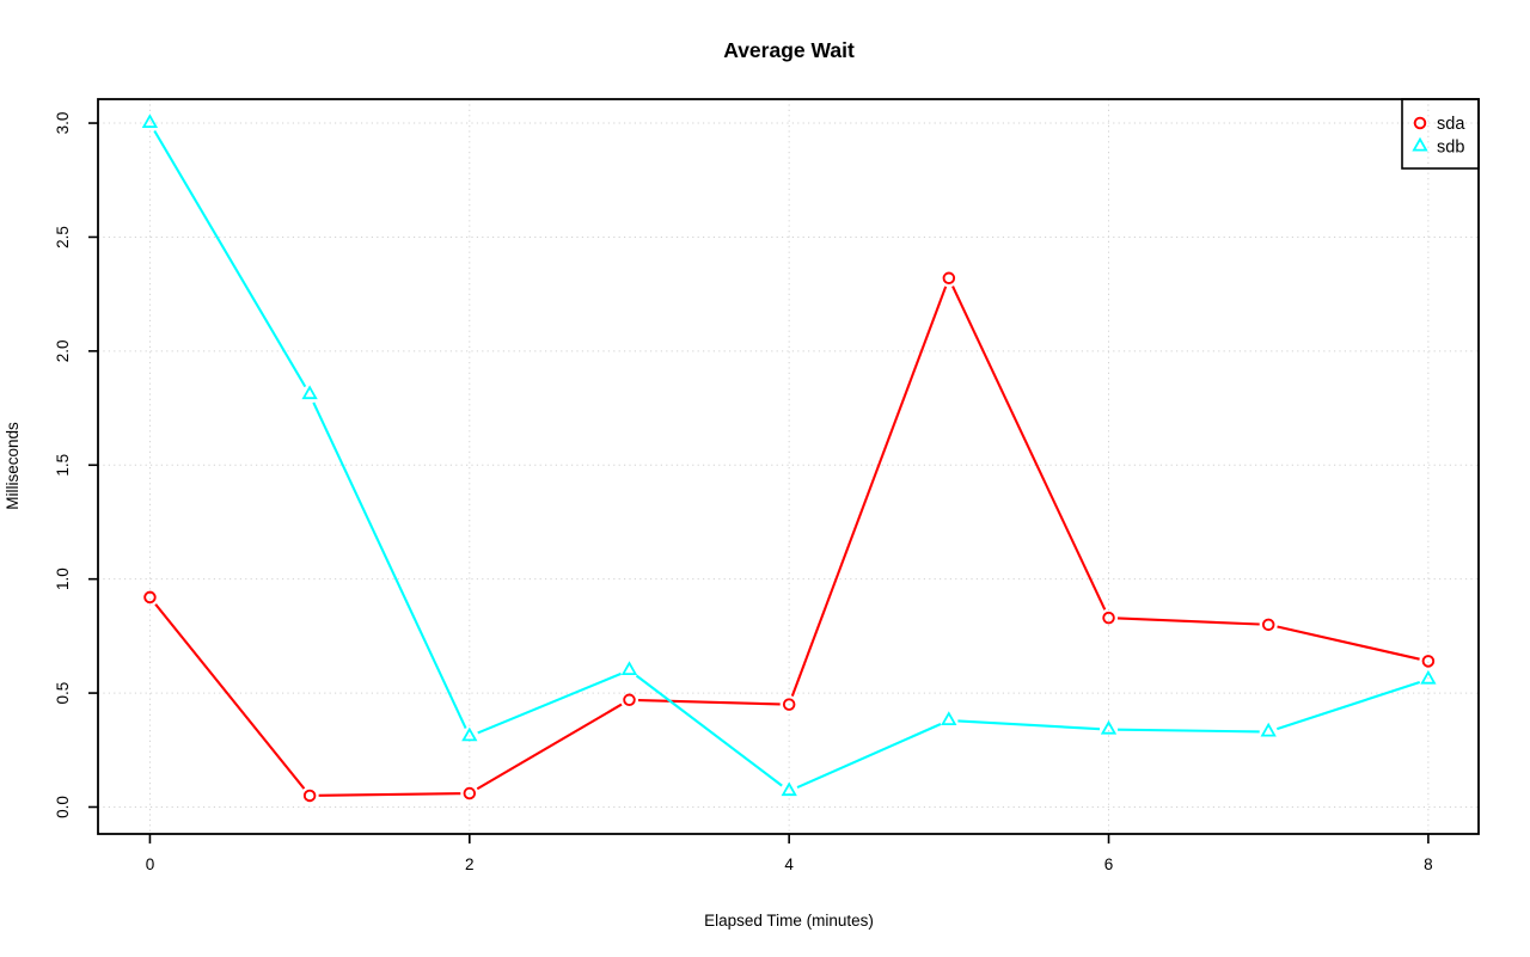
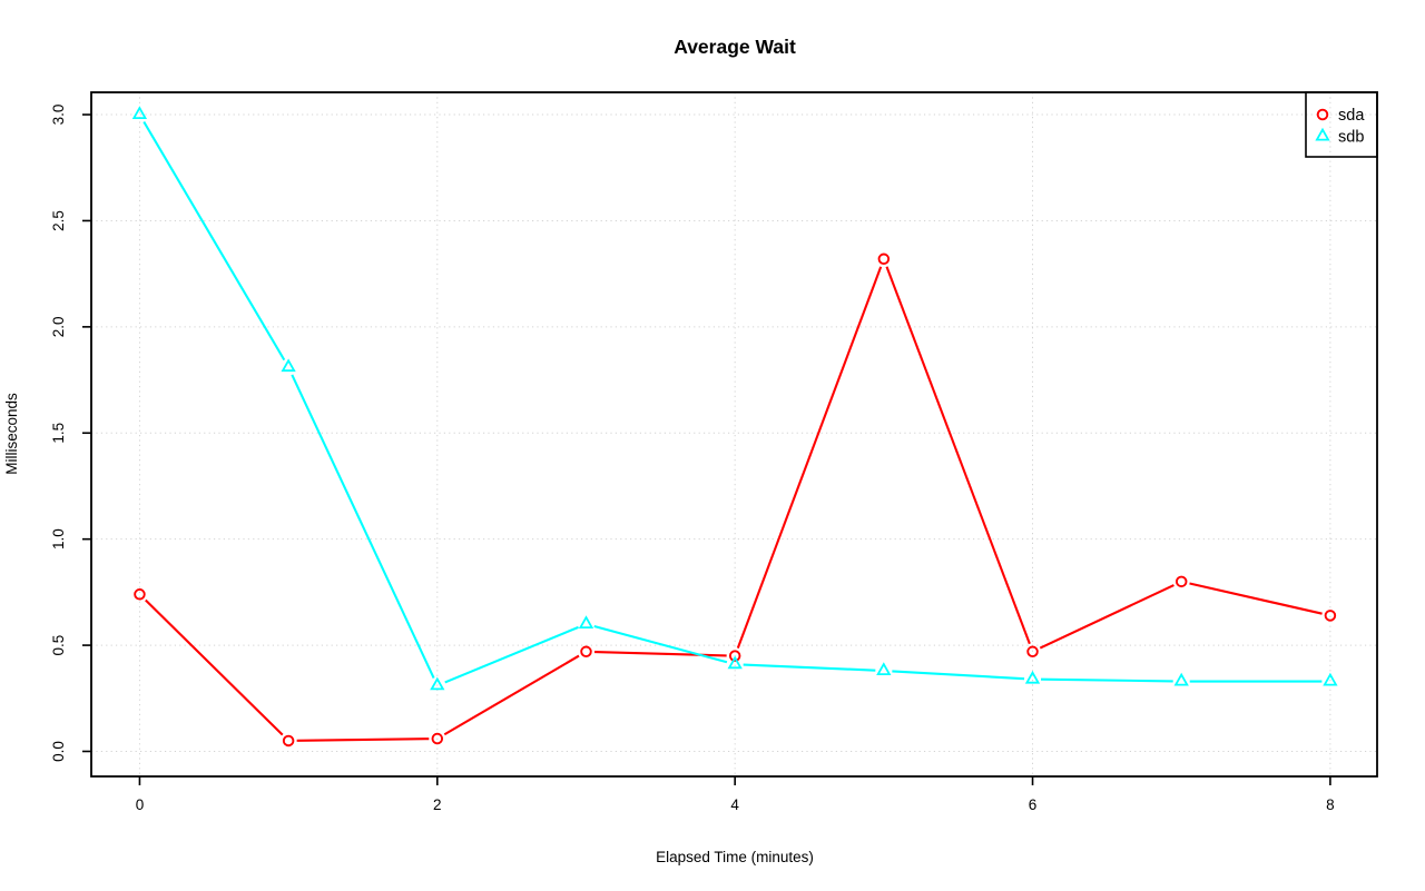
sda/0: 0.92 -> 0.74
sdb/4: 0.07 -> 0.41
sda/6: 0.83 -> 0.47
sdb/8: 0.56 -> 0.33
